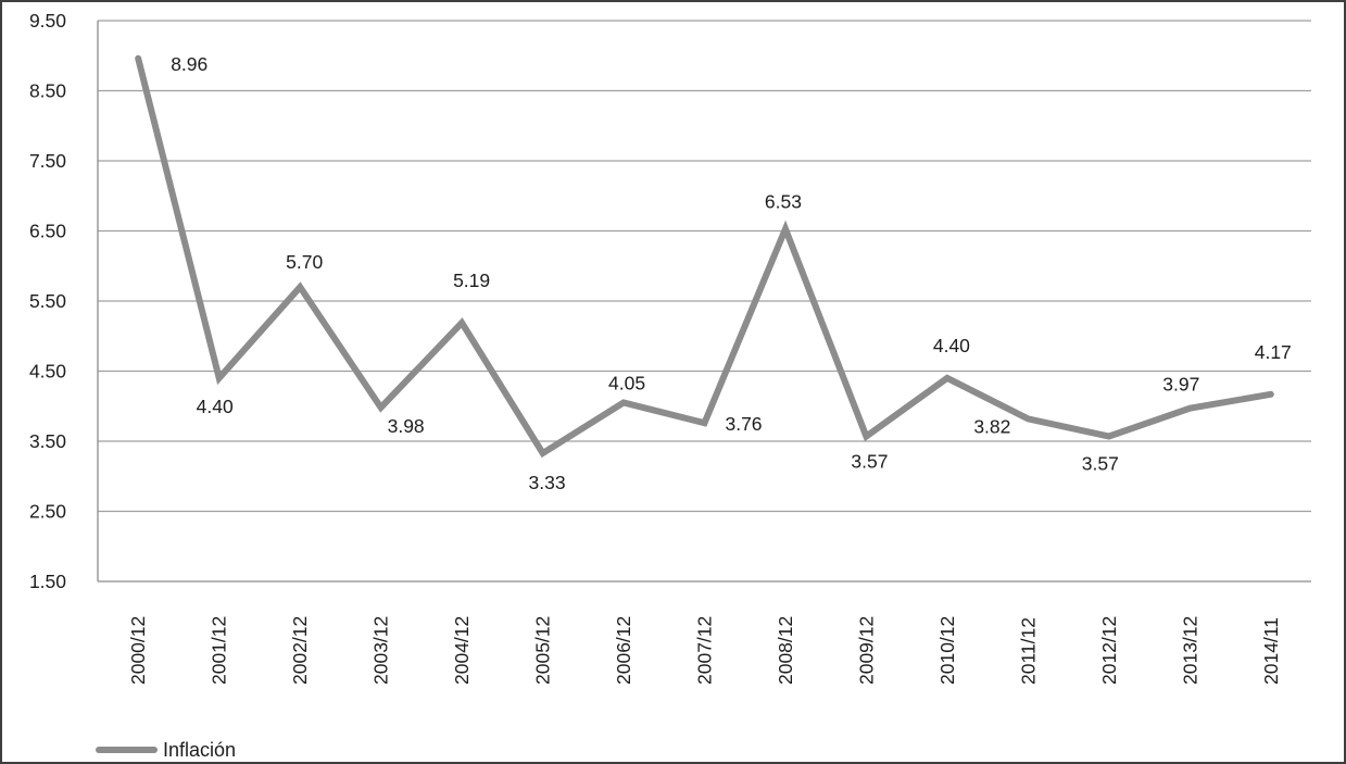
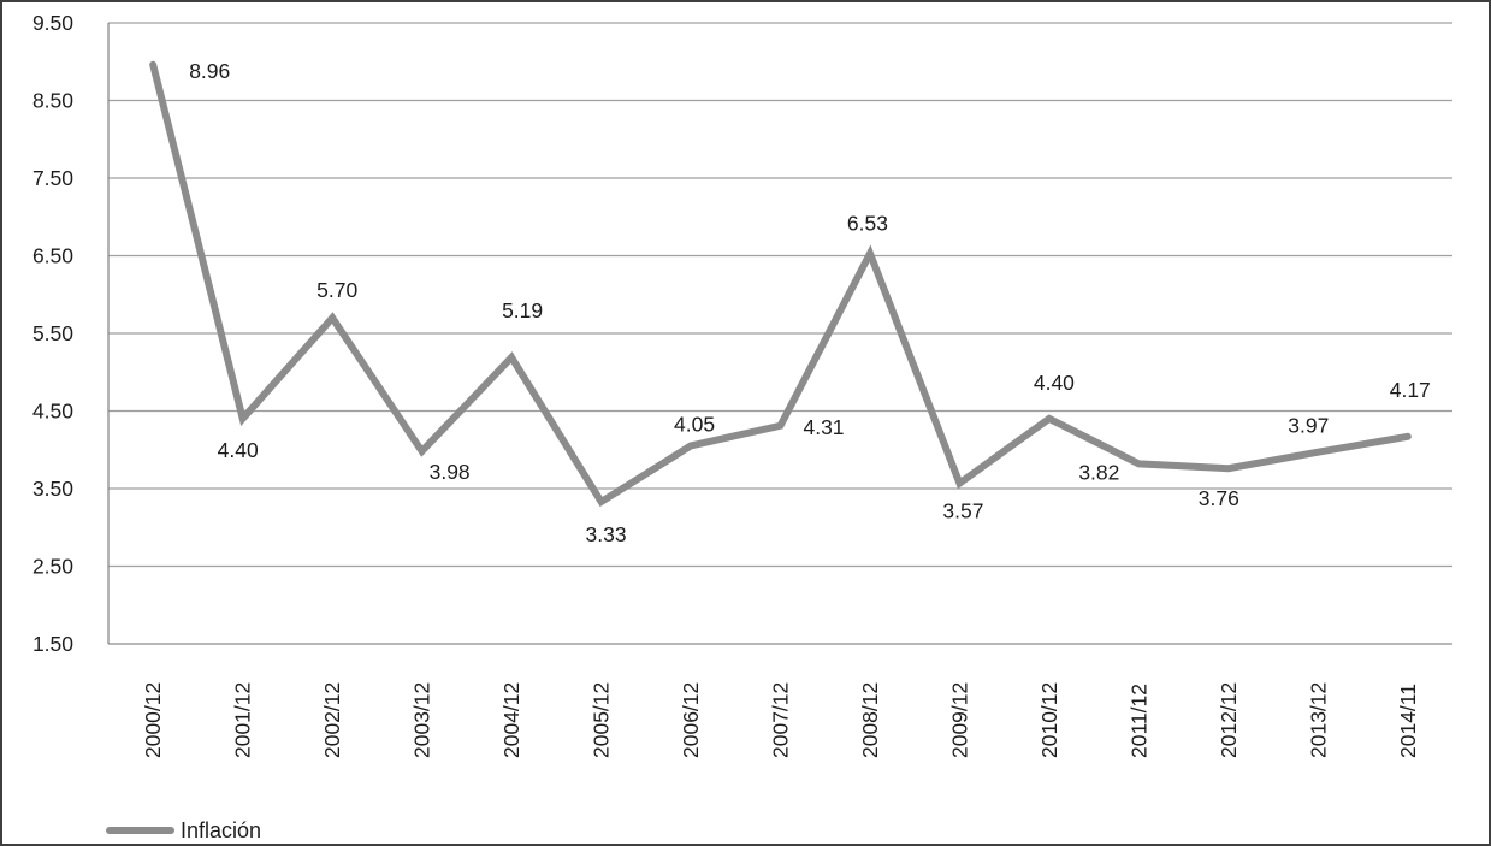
2007/12: 3.76 -> 4.31
2012/12: 3.57 -> 3.76
